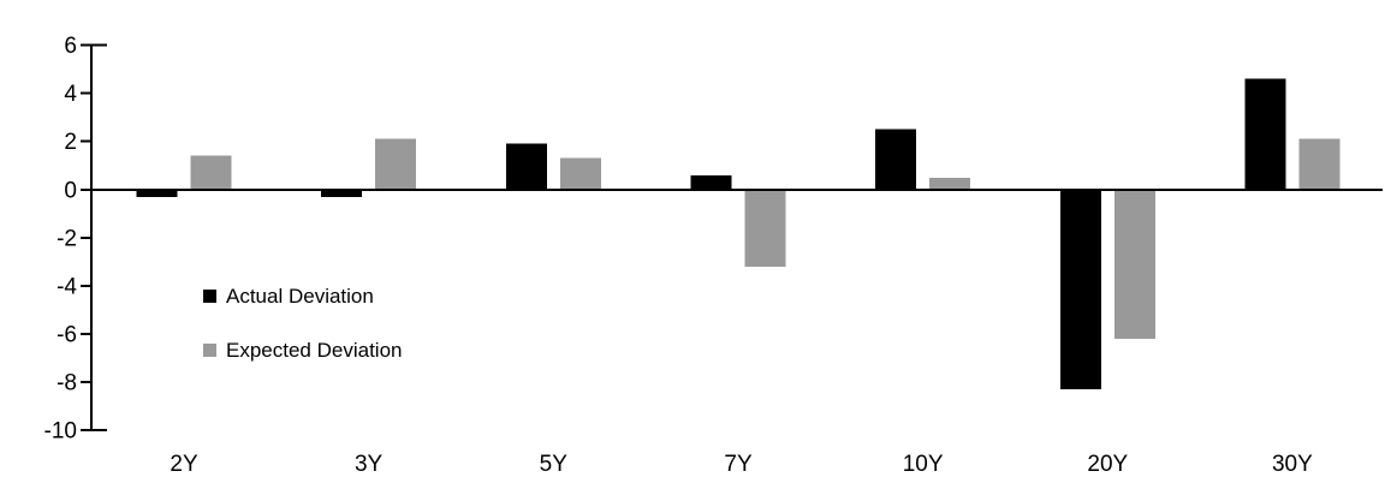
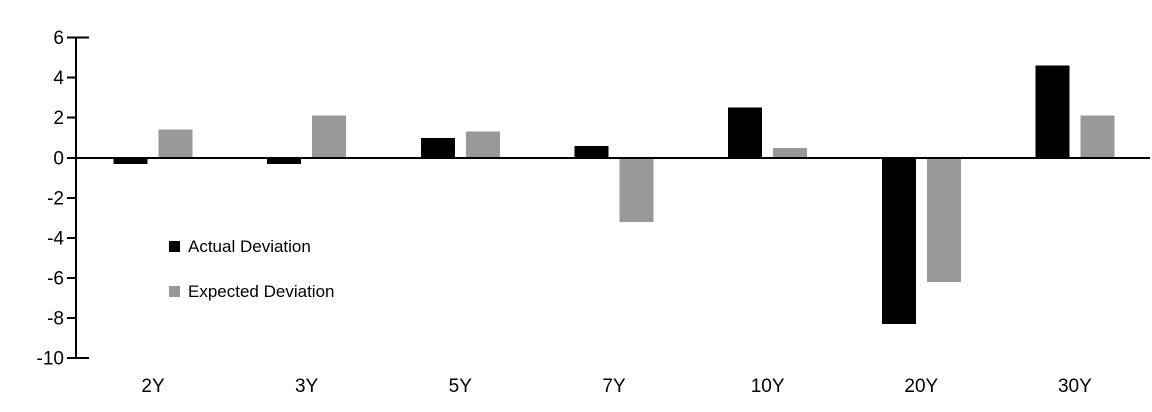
Actual Deviation/5Y: 1.9 -> 1.0
